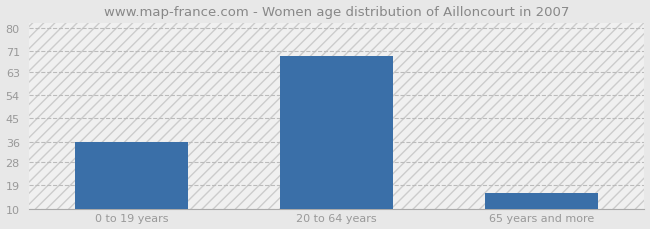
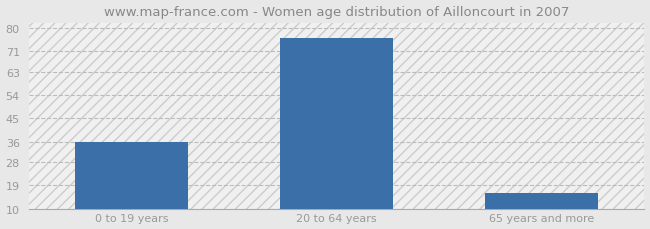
20 to 64 years: 69 -> 76
